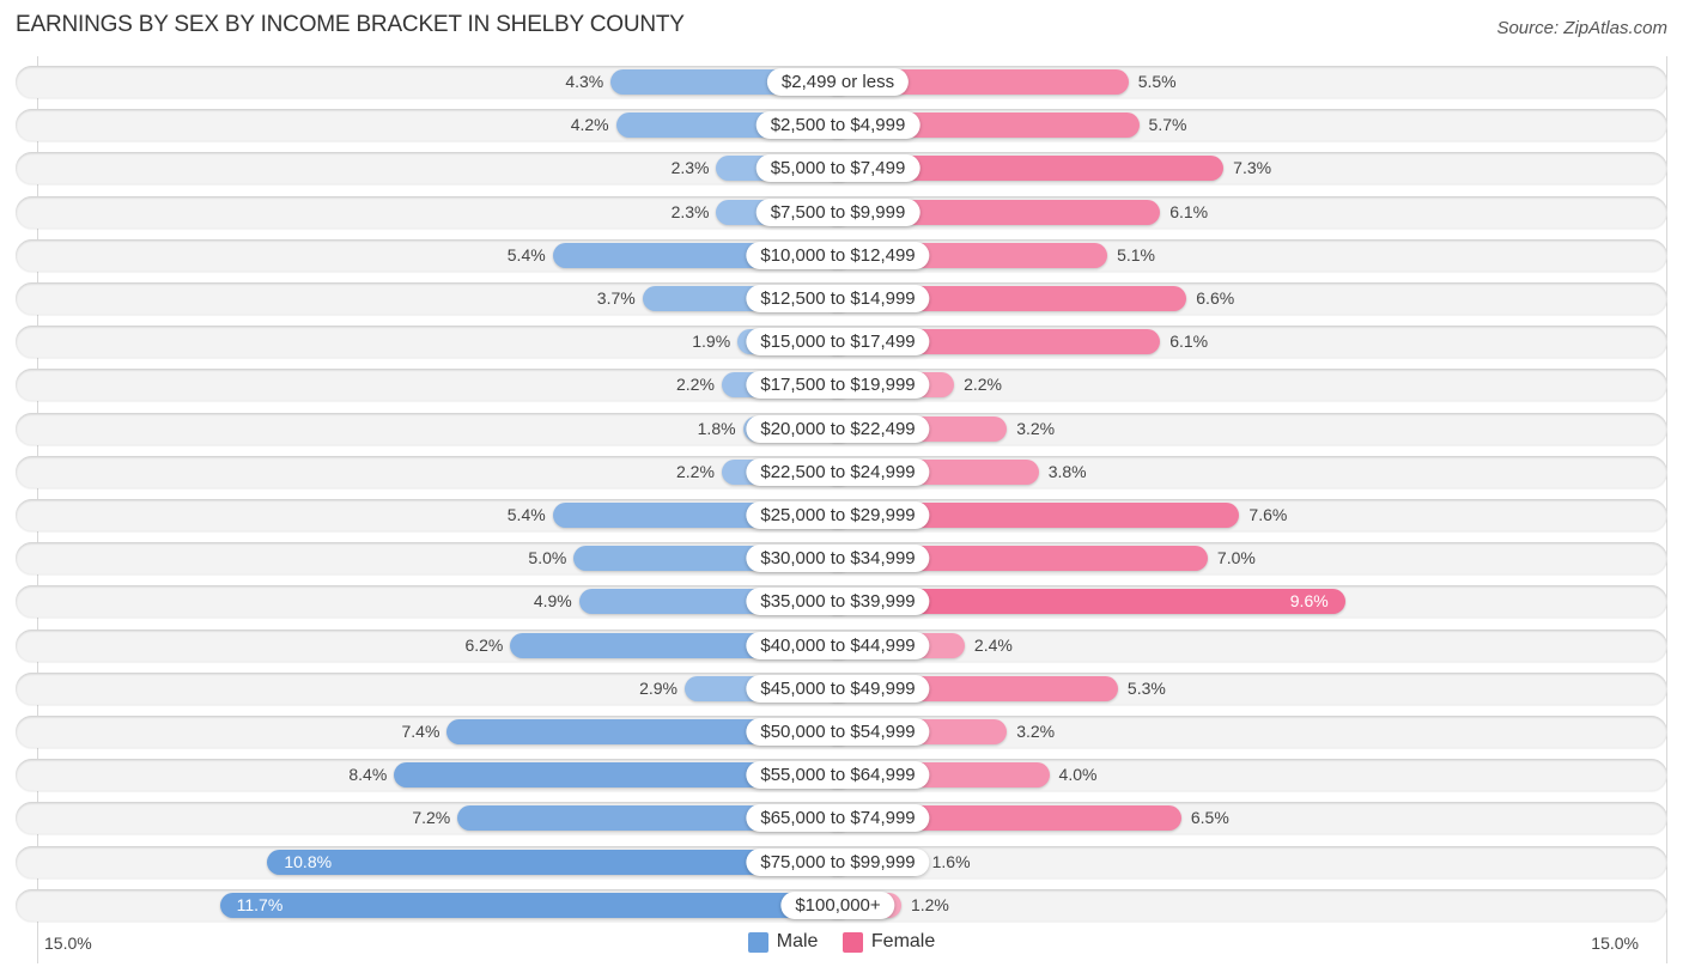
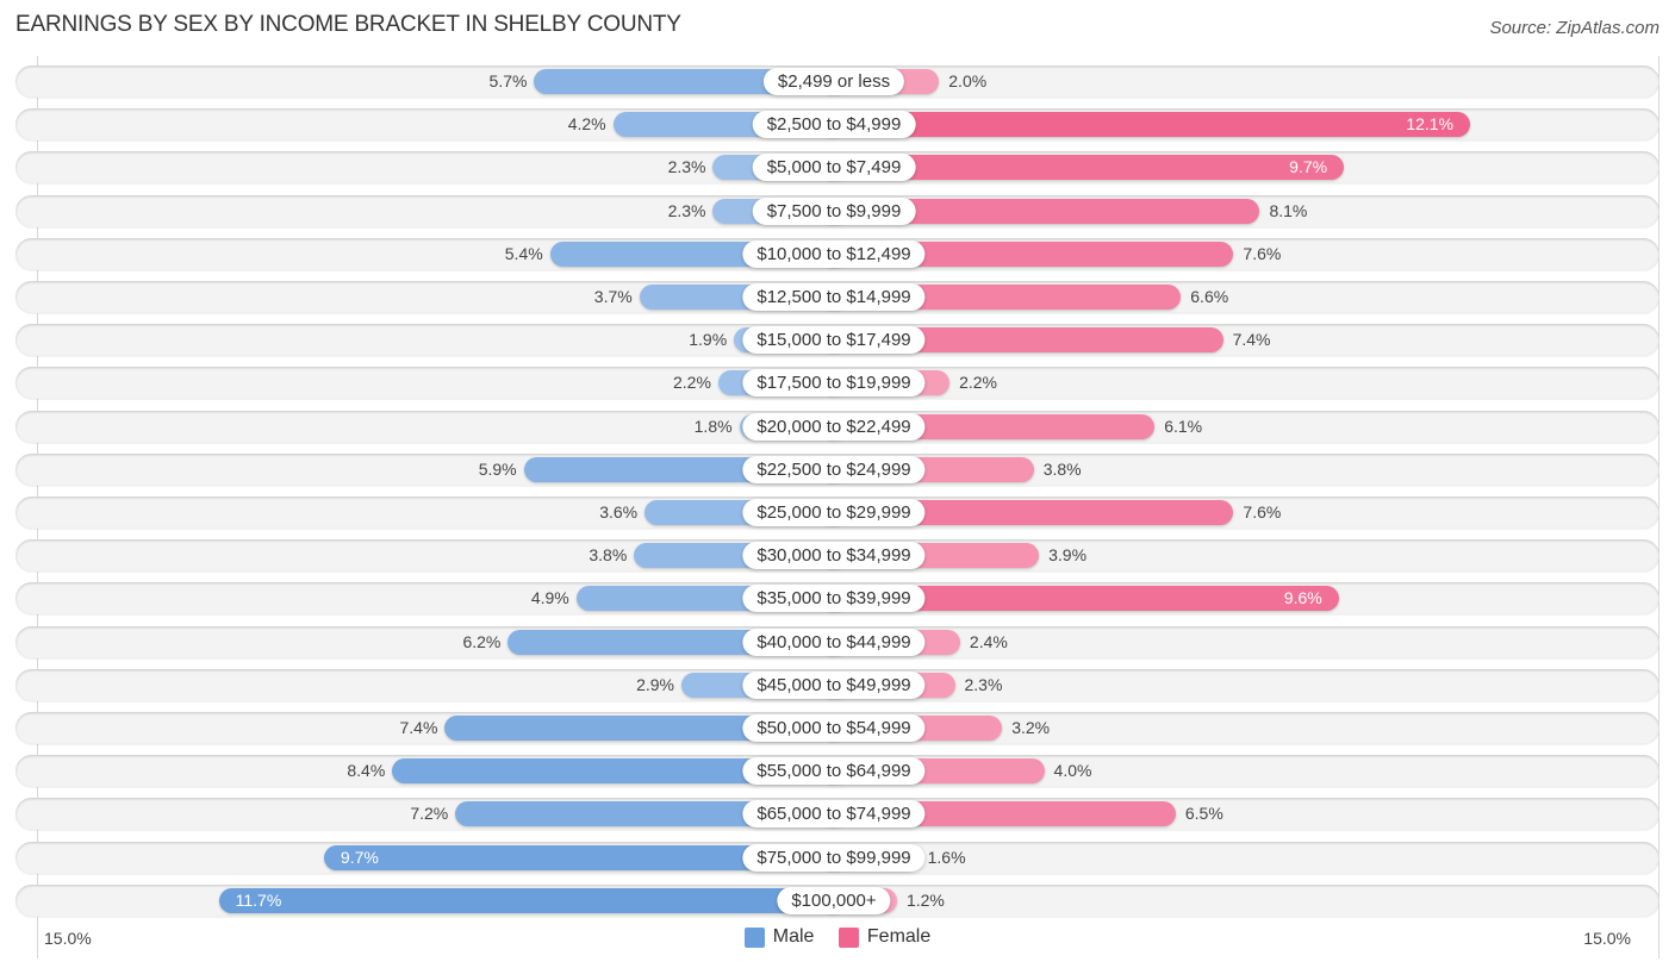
Male/$2,499 or less: 4.3% -> 5.7%
Female/$2,499 or less: 5.5% -> 2.0%
Female/$2,500 to $4,999: 5.7% -> 12.1%
Female/$5,000 to $7,499: 7.3% -> 9.7%
Female/$7,500 to $9,999: 6.1% -> 8.1%
Female/$10,000 to $12,499: 5.1% -> 7.6%
Female/$15,000 to $17,499: 6.1% -> 7.4%
Female/$20,000 to $22,499: 3.2% -> 6.1%
Male/$22,500 to $24,999: 2.2% -> 5.9%
Male/$25,000 to $29,999: 5.4% -> 3.6%
Male/$30,000 to $34,999: 5.0% -> 3.8%
Female/$30,000 to $34,999: 7.0% -> 3.9%
Female/$45,000 to $49,999: 5.3% -> 2.3%
Male/$75,000 to $99,999: 10.8% -> 9.7%
